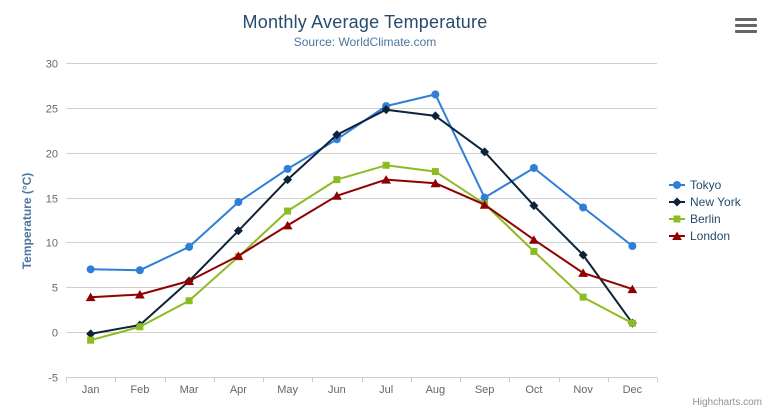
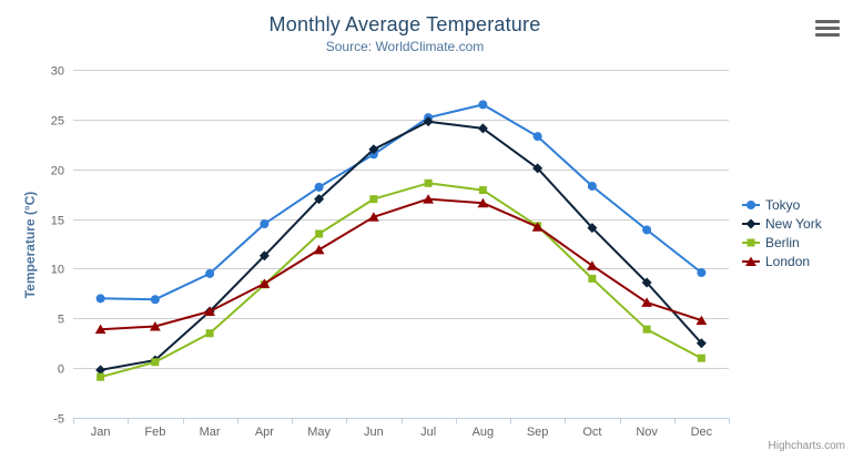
Tokyo/Sep: 15 -> 23
New York/Dec: 1 -> 2
